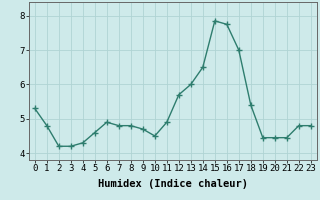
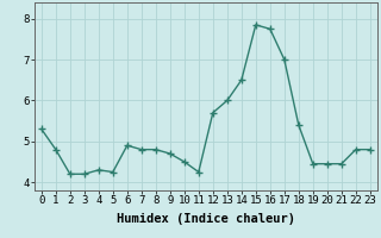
5: 4.60 -> 4.25
11: 4.90 -> 4.25
